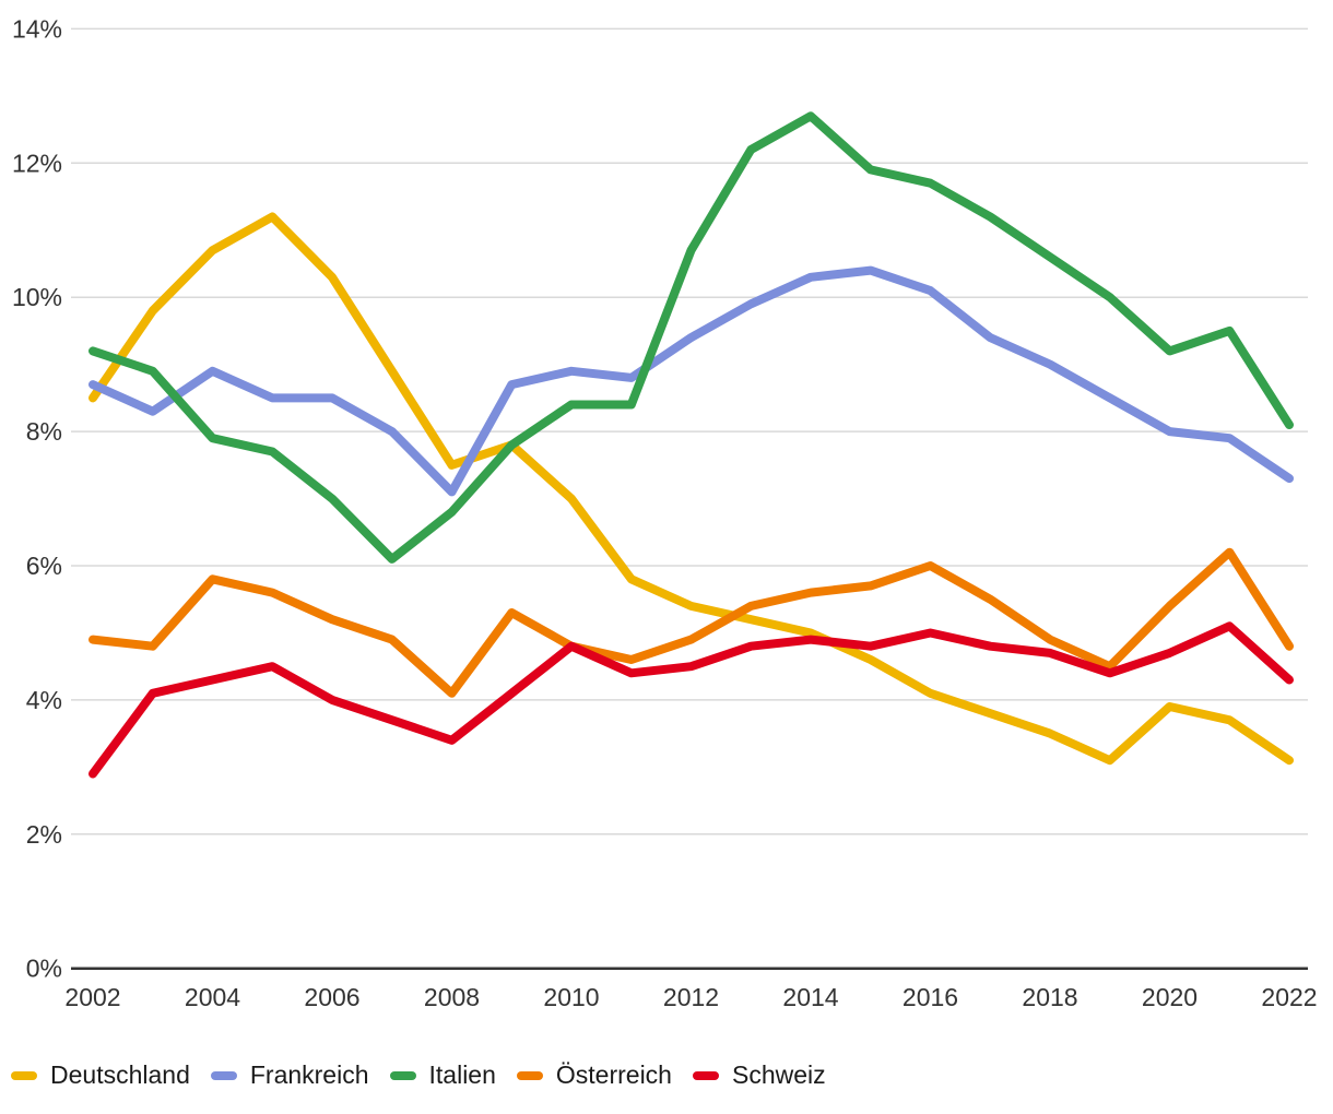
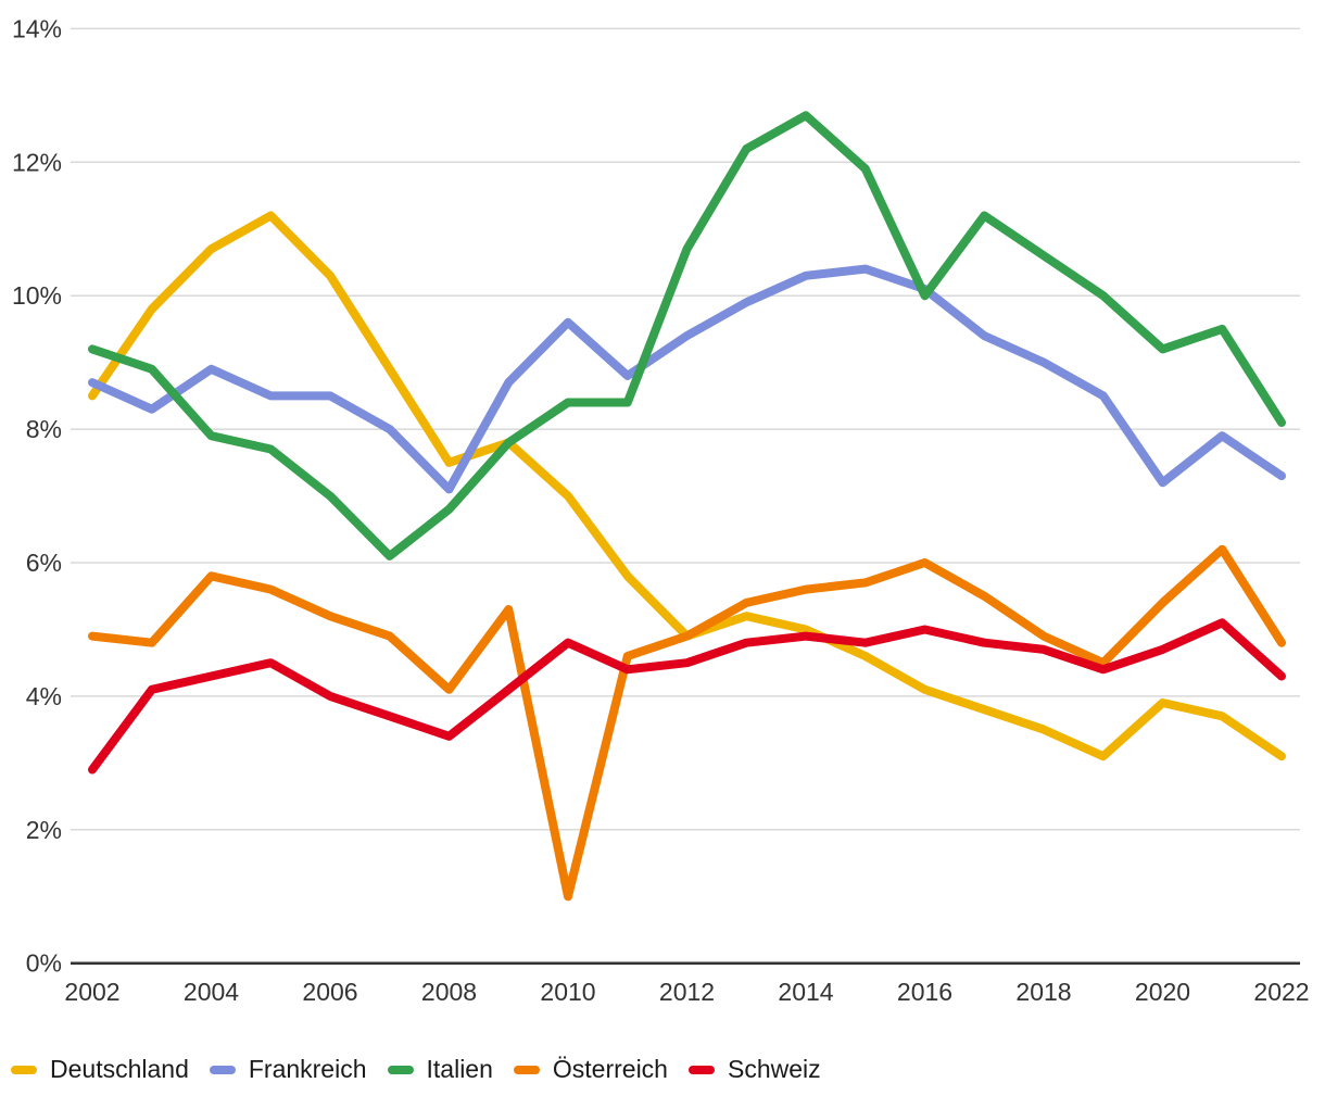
Frankreich/2010: 8.9% -> 9.6%
Österreich/2010: 4.8% -> 1.0%
Deutschland/2012: 5.4% -> 4.9%
Italien/2016: 11.7% -> 10.0%
Frankreich/2020: 8.0% -> 7.2%
